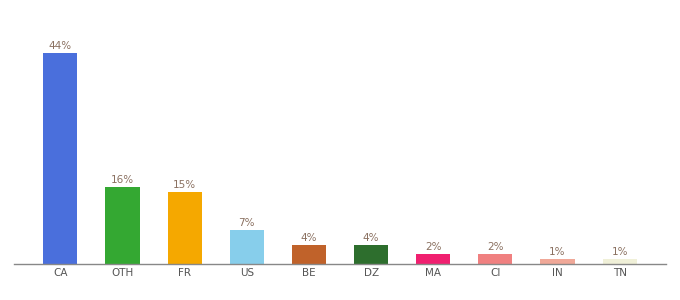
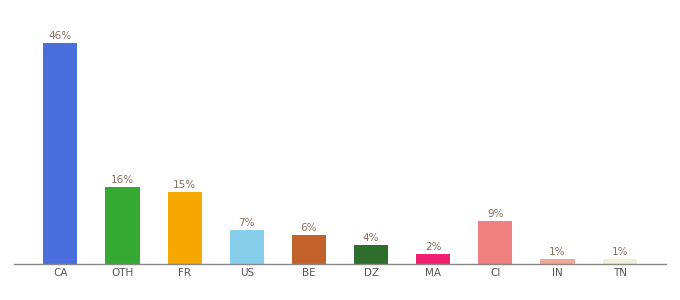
CA: 44% -> 46%
BE: 4% -> 6%
CI: 2% -> 9%
